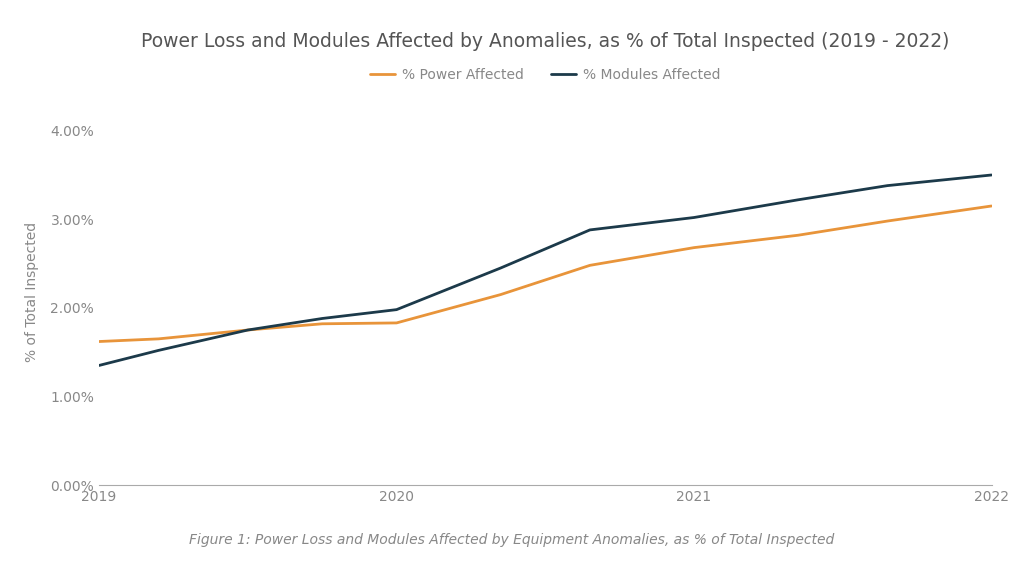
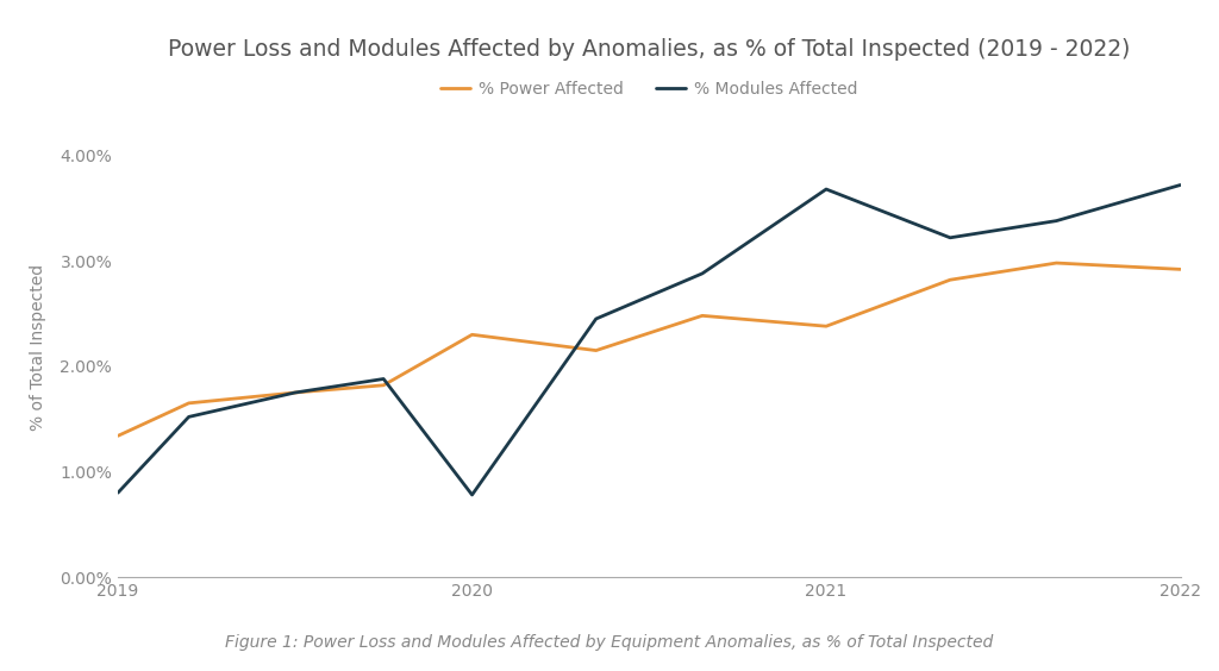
% Power Affected/2019: 1.62% -> 1.34%
% Modules Affected/2019: 1.35% -> 0.80%
% Power Affected/2020: 1.83% -> 2.30%
% Modules Affected/2020: 1.98% -> 0.78%
% Power Affected/2021: 2.68% -> 2.38%
% Modules Affected/2021: 3.02% -> 3.68%
% Power Affected/2022: 3.15% -> 2.92%
% Modules Affected/2022: 3.50% -> 3.72%
